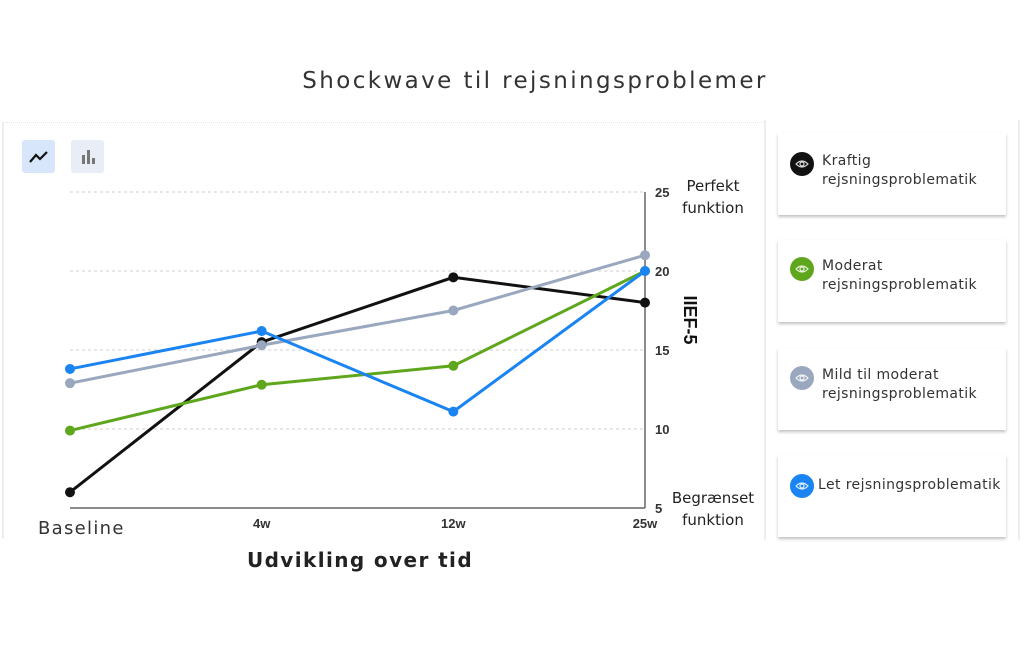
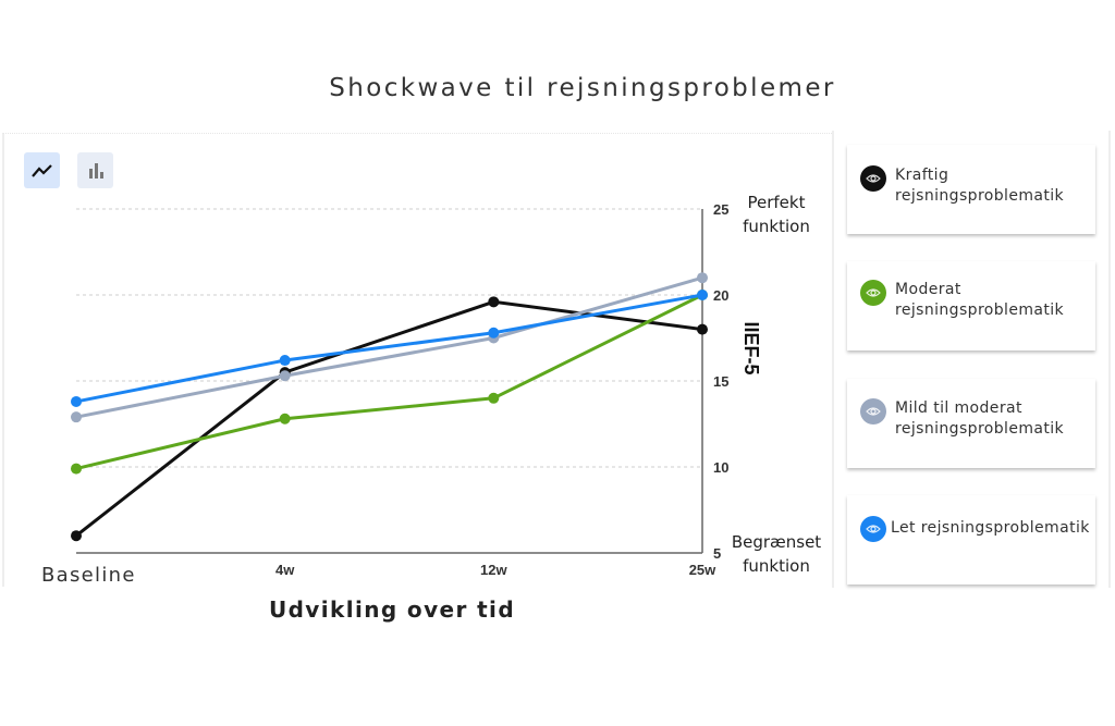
Let rejsningsproblematik/12w: 11.1 -> 17.8
